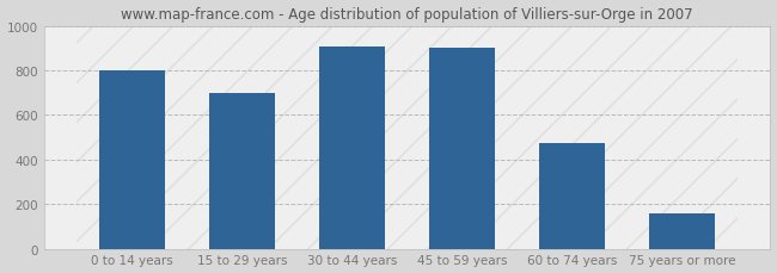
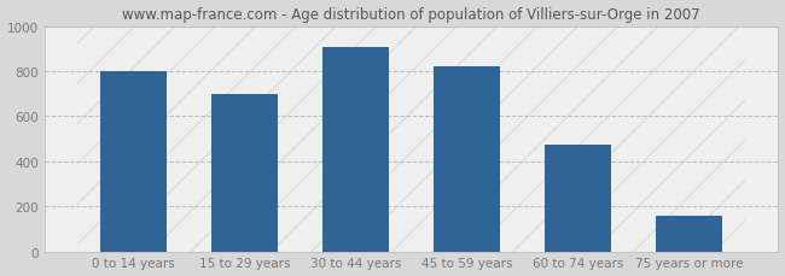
45 to 59 years: 900 -> 820
